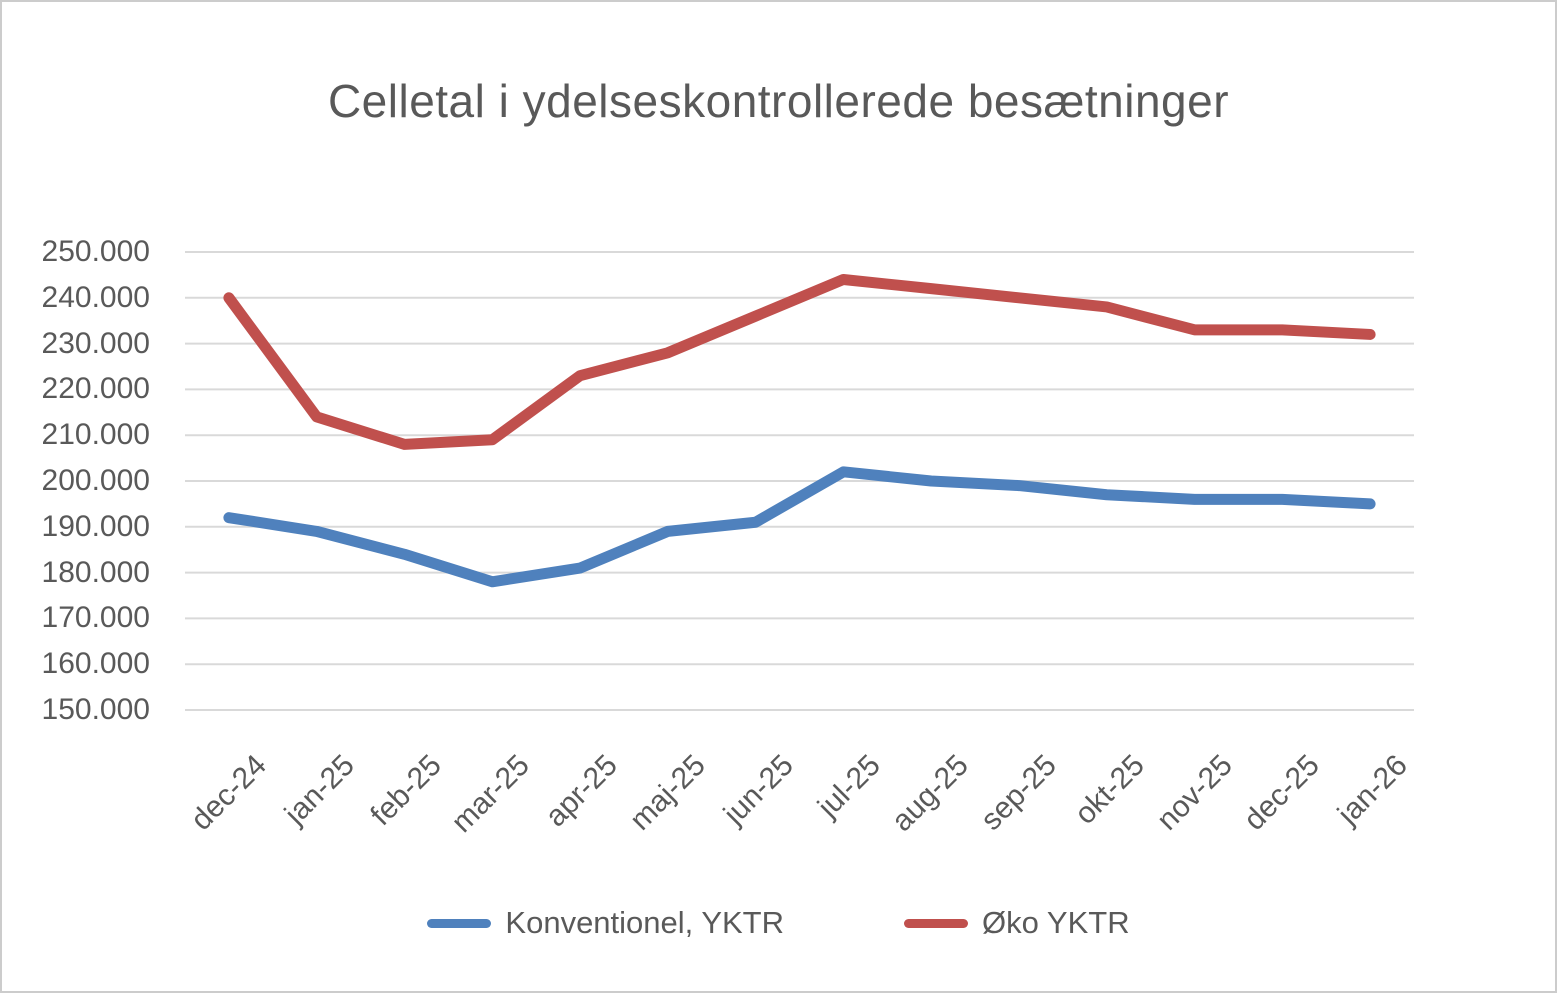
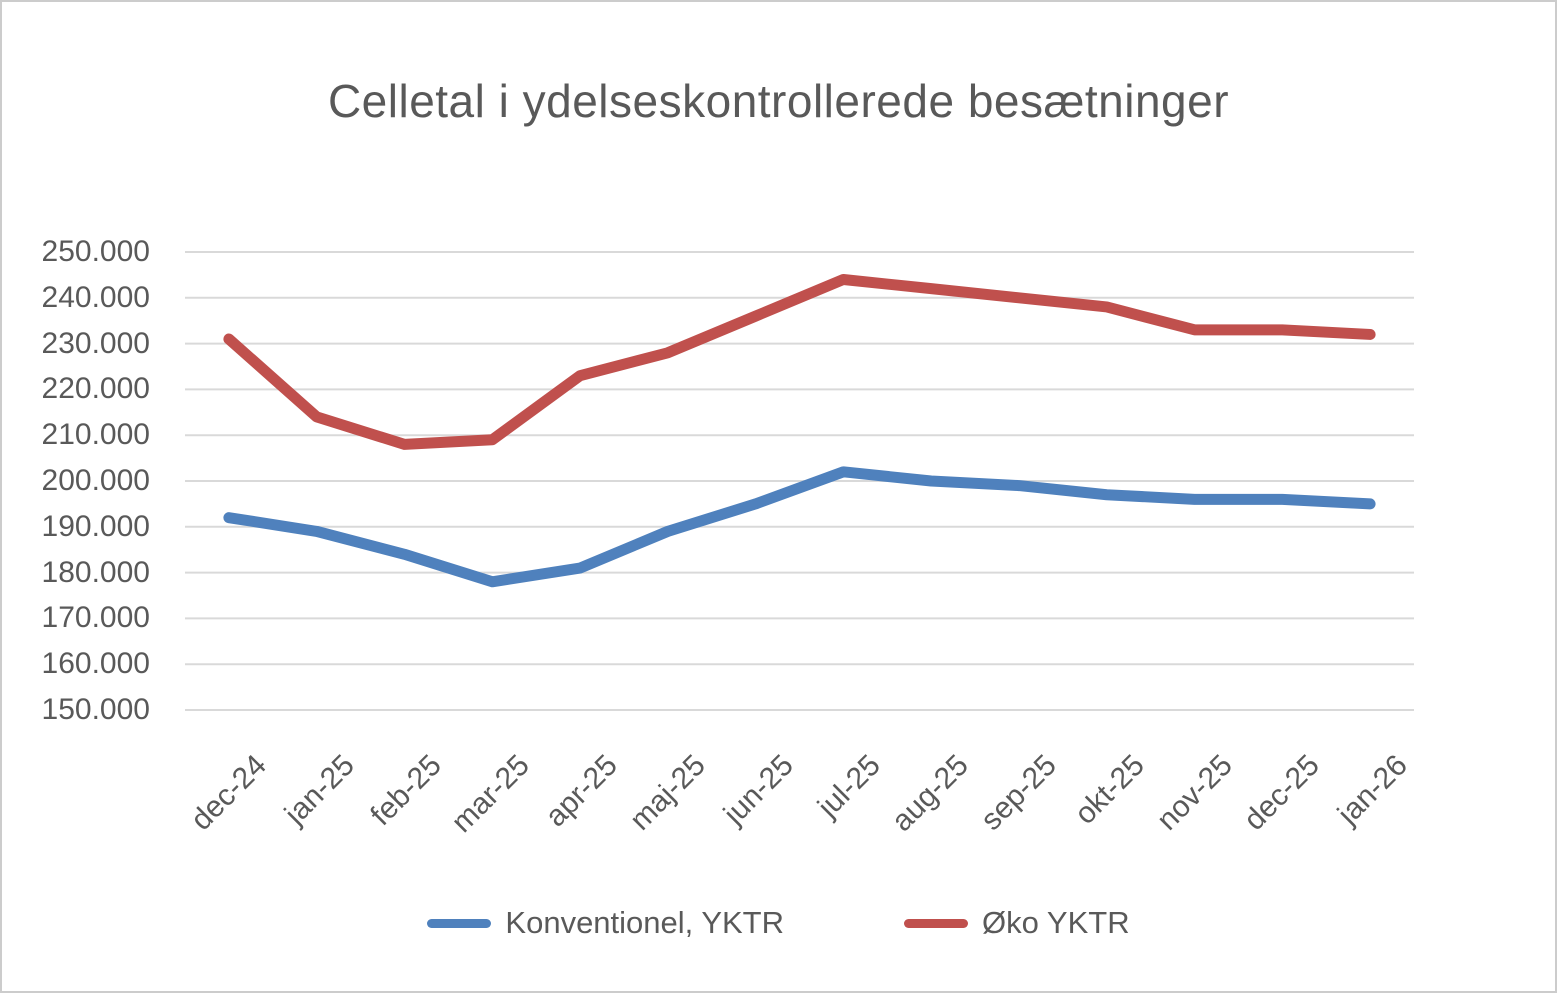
Øko YKTR/dec-24: 240000 -> 231000
Konventionel, YKTR/jun-25: 191000 -> 195000
